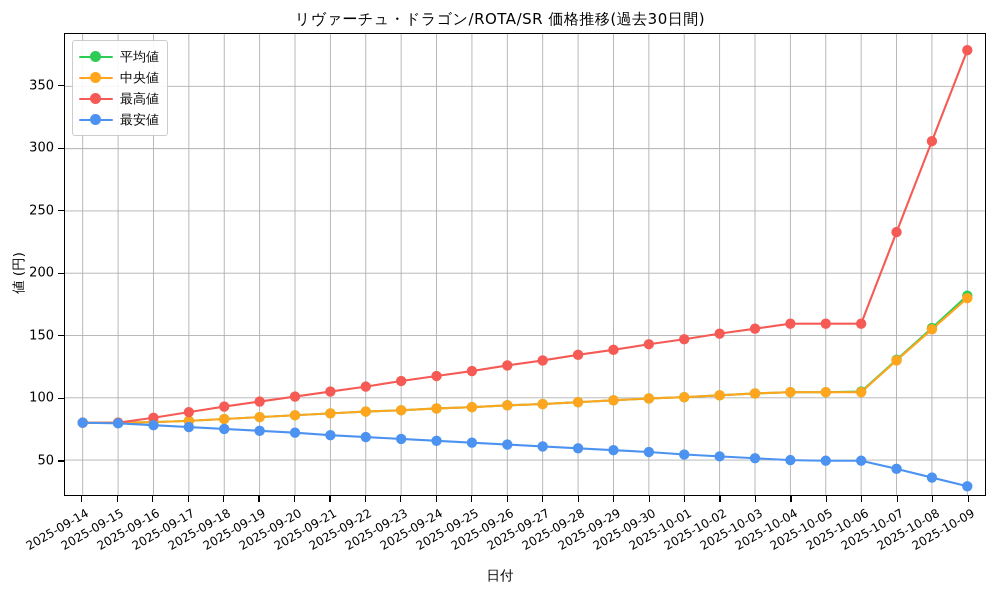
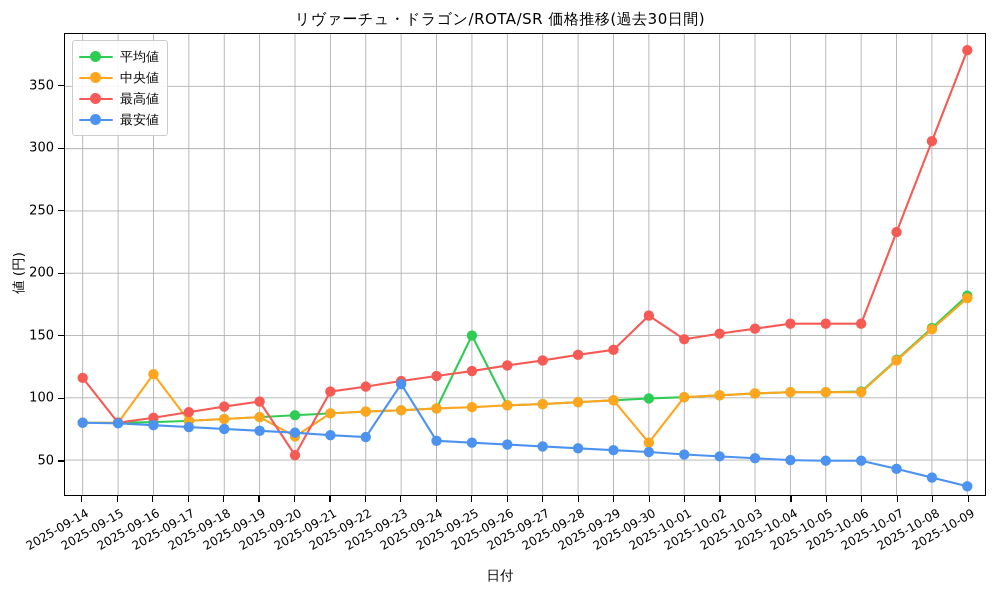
最高値/2025-09-14: 80 -> 116
中央値/2025-09-16: 80 -> 119
中央値/2025-09-20: 86 -> 69
最高値/2025-09-20: 101 -> 54
最安値/2025-09-23: 67 -> 111
平均値/2025-09-25: 92 -> 150
中央値/2025-09-30: 100 -> 64
最高値/2025-09-30: 143 -> 166
